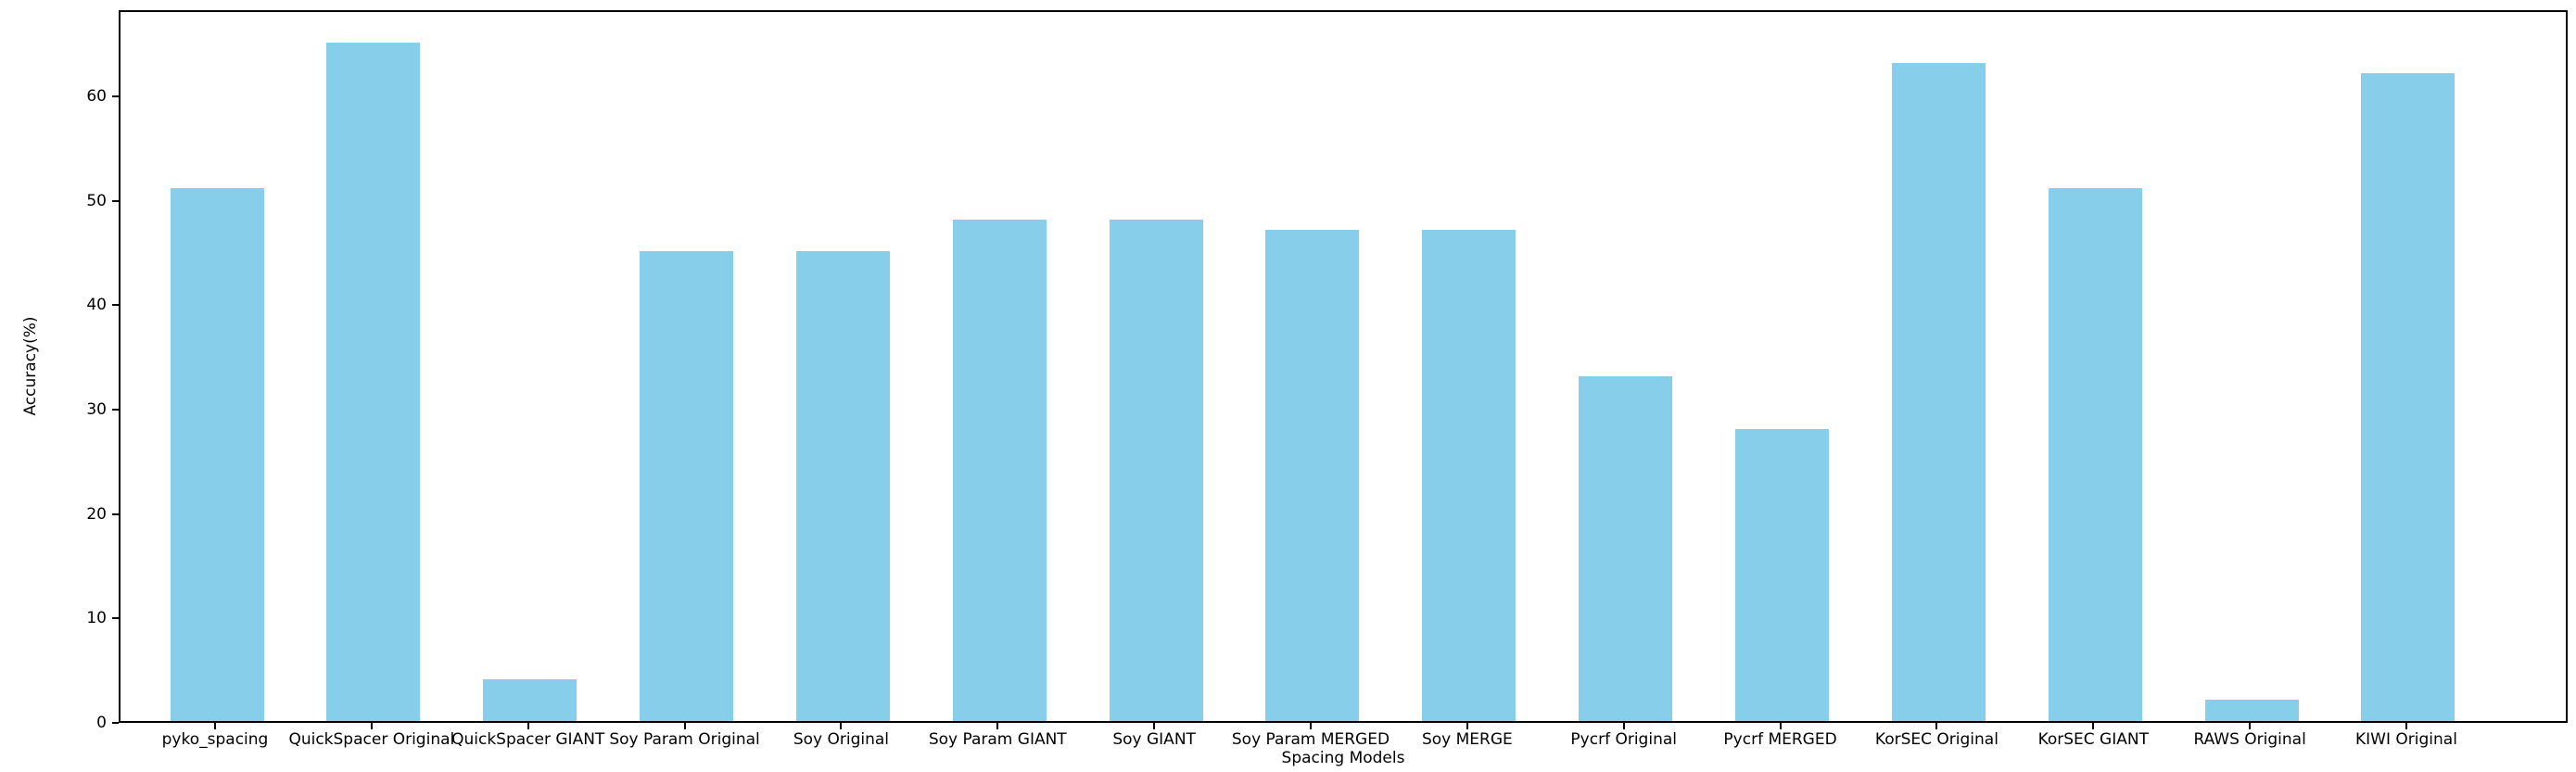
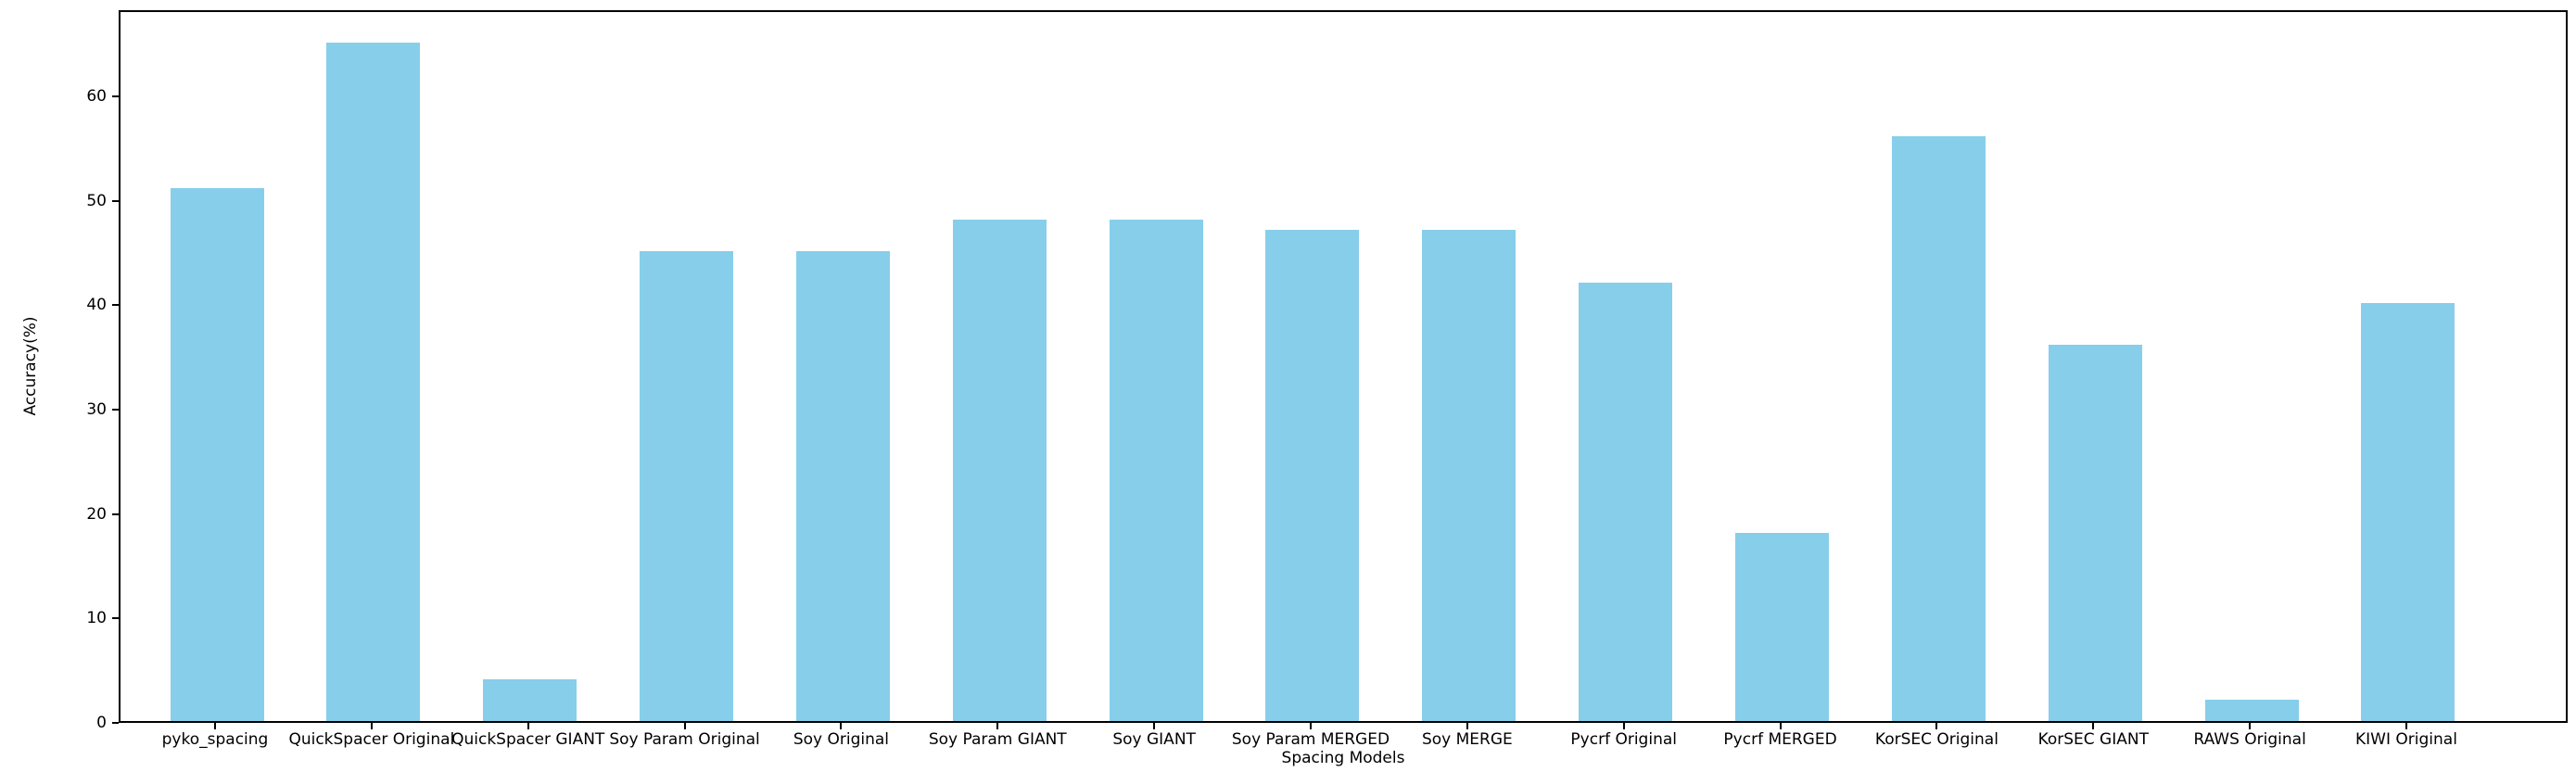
Pycrf Original: 33 -> 42
Pycrf MERGED: 28 -> 18
KorSEC Original: 63 -> 56
KorSEC GIANT: 51 -> 36
KIWI Original: 62 -> 40
